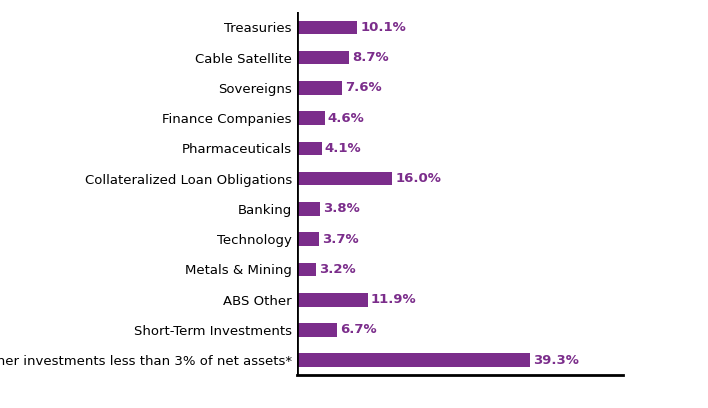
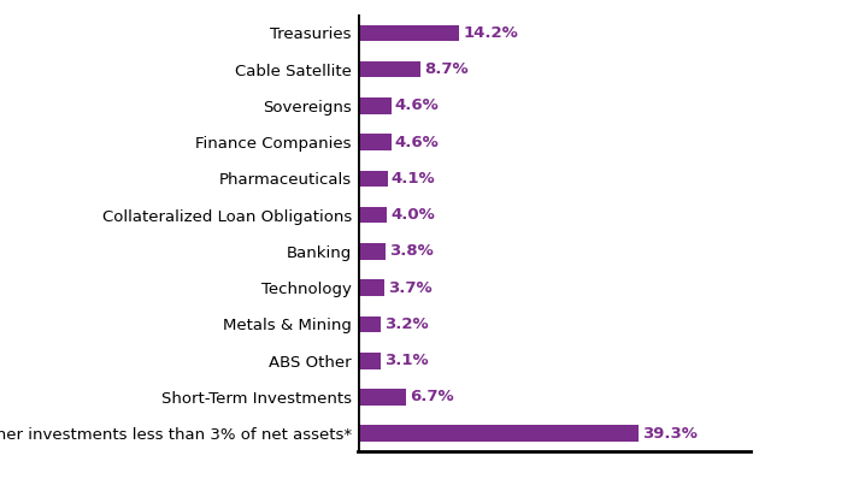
Treasuries: 10.1% -> 14.2%
Sovereigns: 7.6% -> 4.6%
Collateralized Loan Obligations: 16.0% -> 4.0%
ABS Other: 11.9% -> 3.1%
